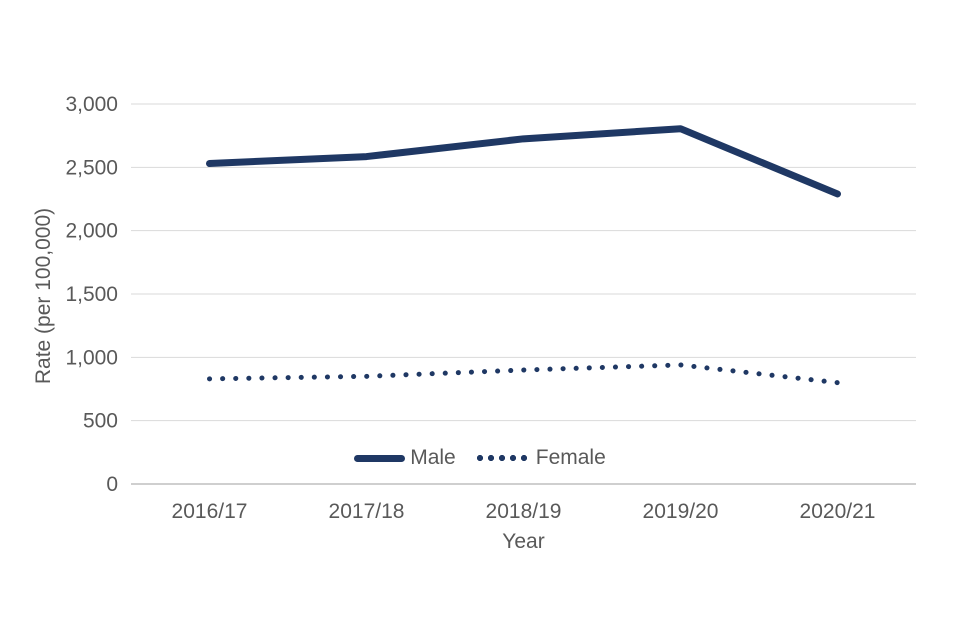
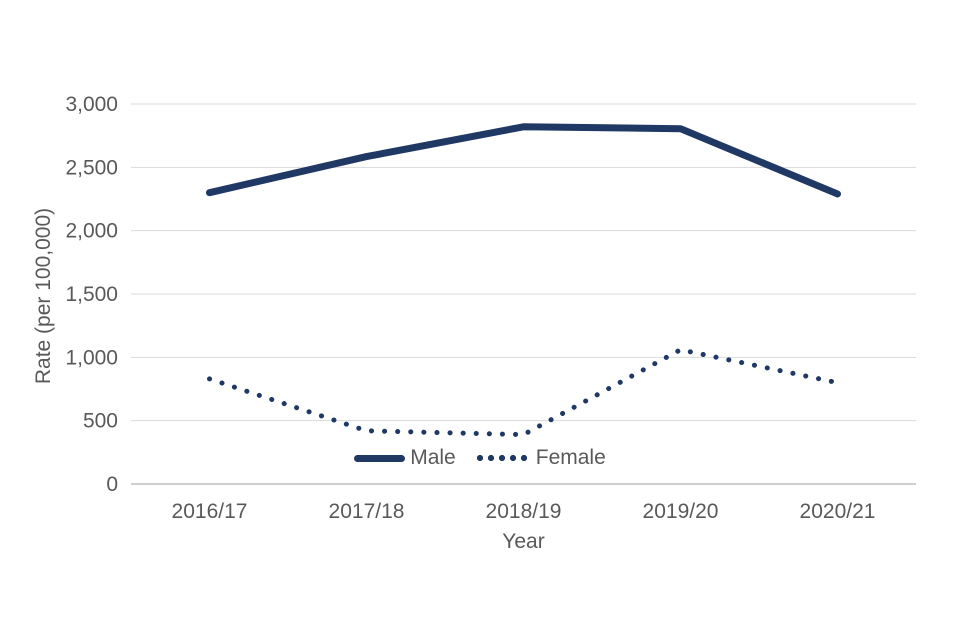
Male/2016/17: 2530 -> 2300
Female/2017/18: 850 -> 420
Male/2018/19: 2720 -> 2820
Female/2018/19: 900 -> 390
Female/2019/20: 940 -> 1060
